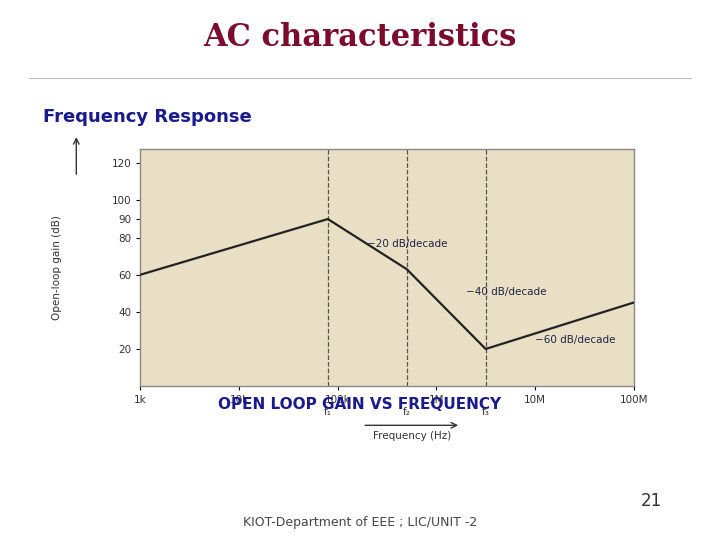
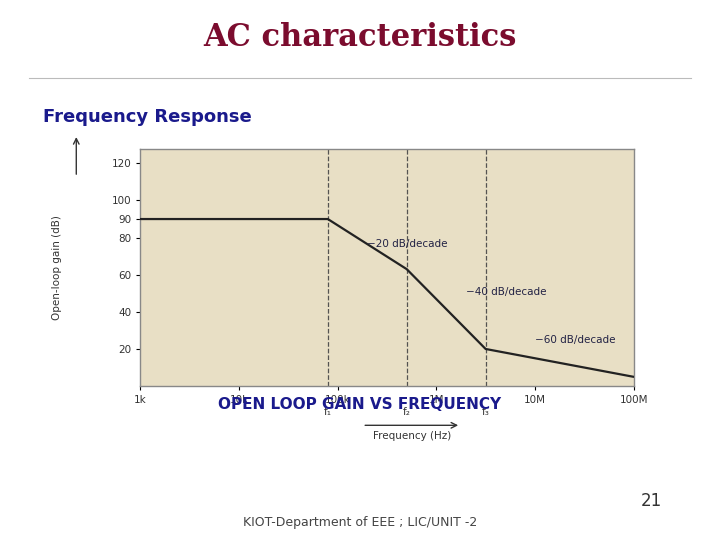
1k: 60 -> 90
100M: 45 -> 5
